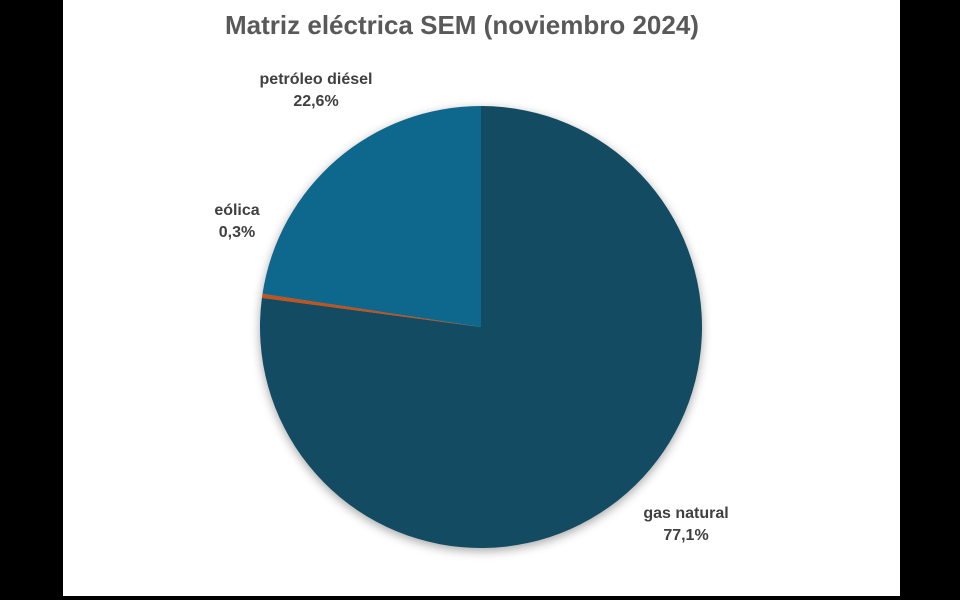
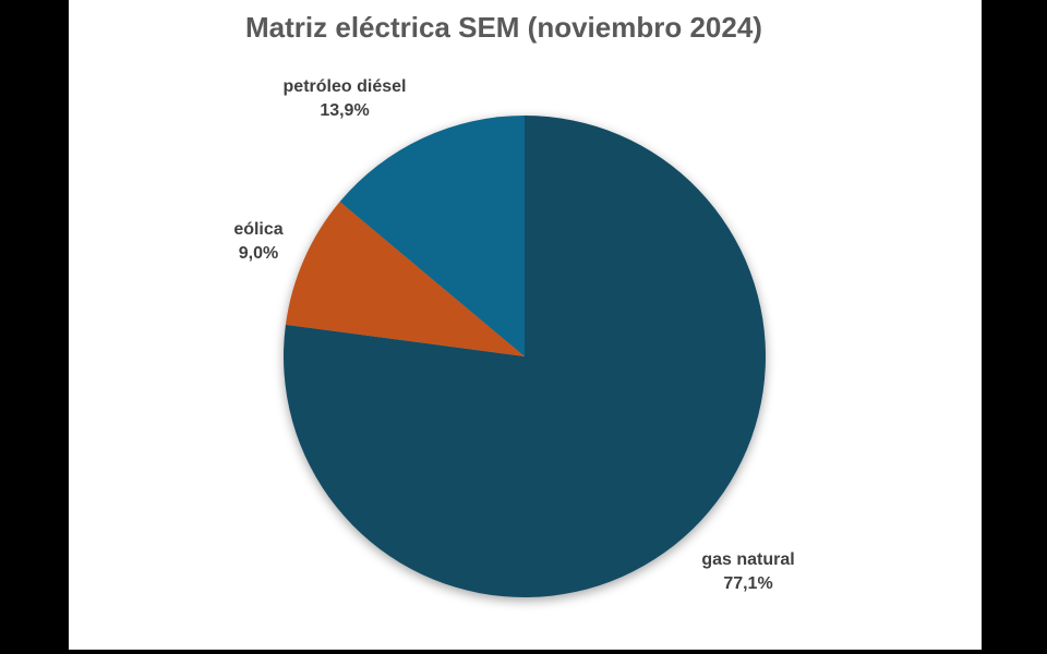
eólica: 0,3% -> 9,0%
petróleo diésel: 22,6% -> 13,9%
